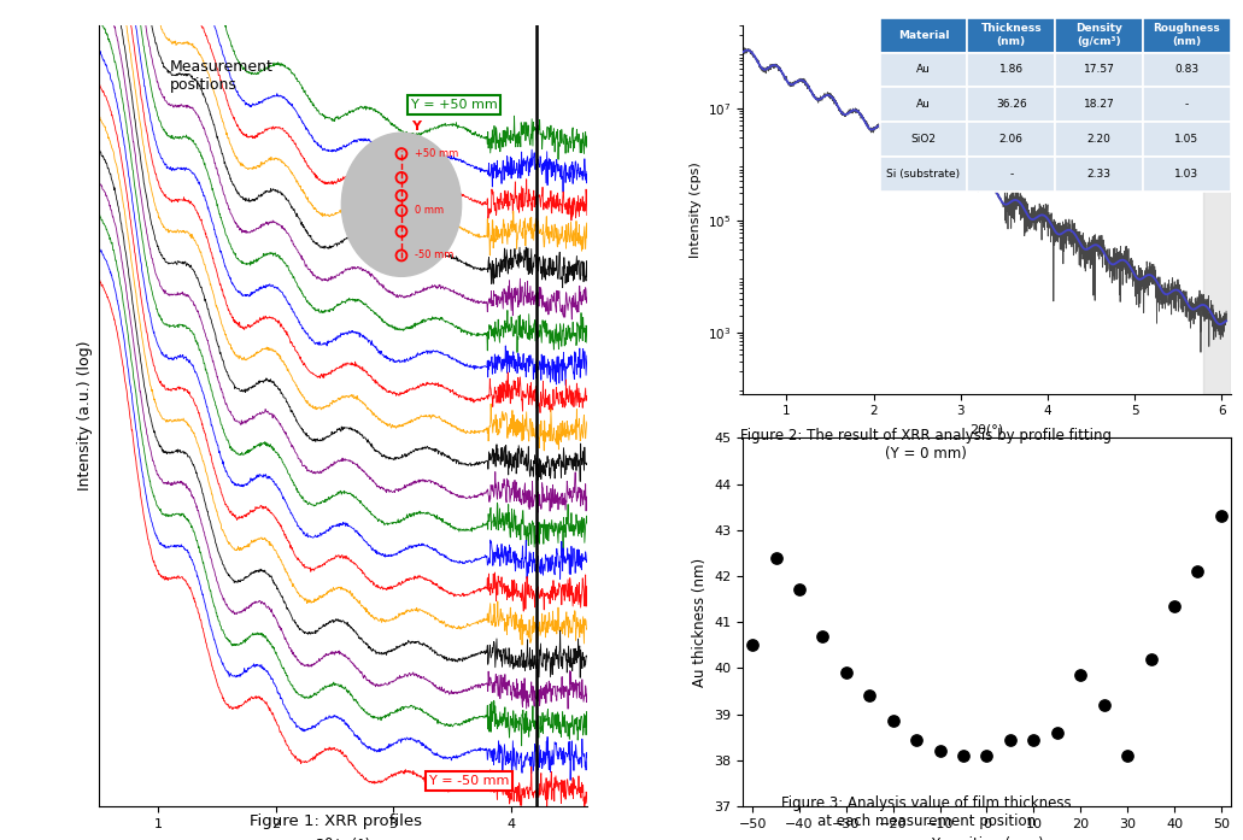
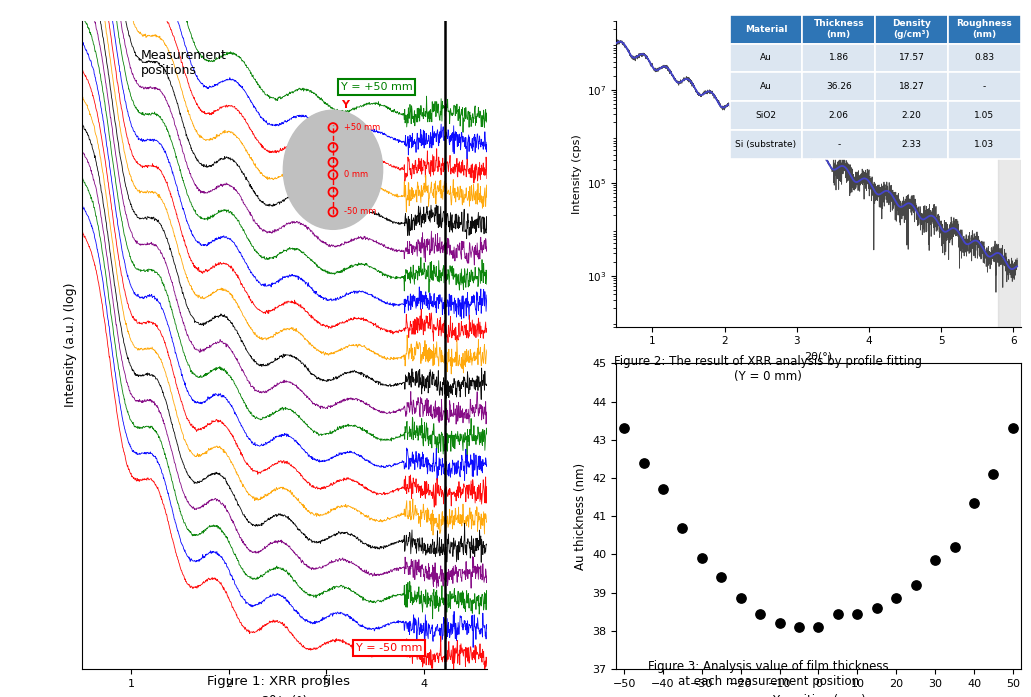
−50: 40.50 -> 43.30
20: 39.85 -> 38.85
30: 38.10 -> 39.85
